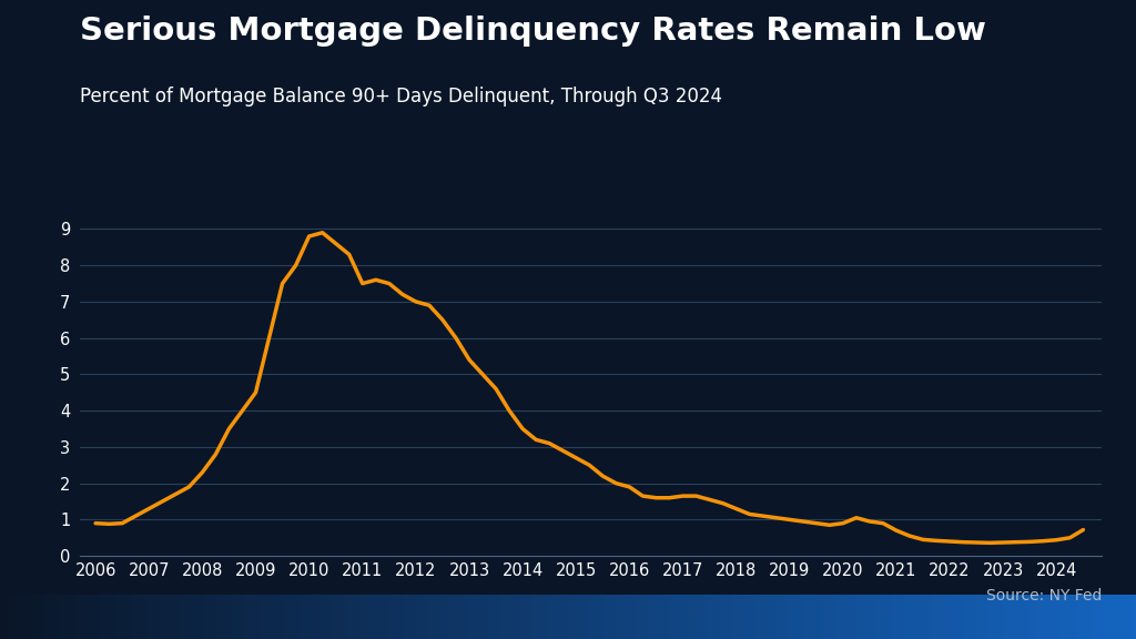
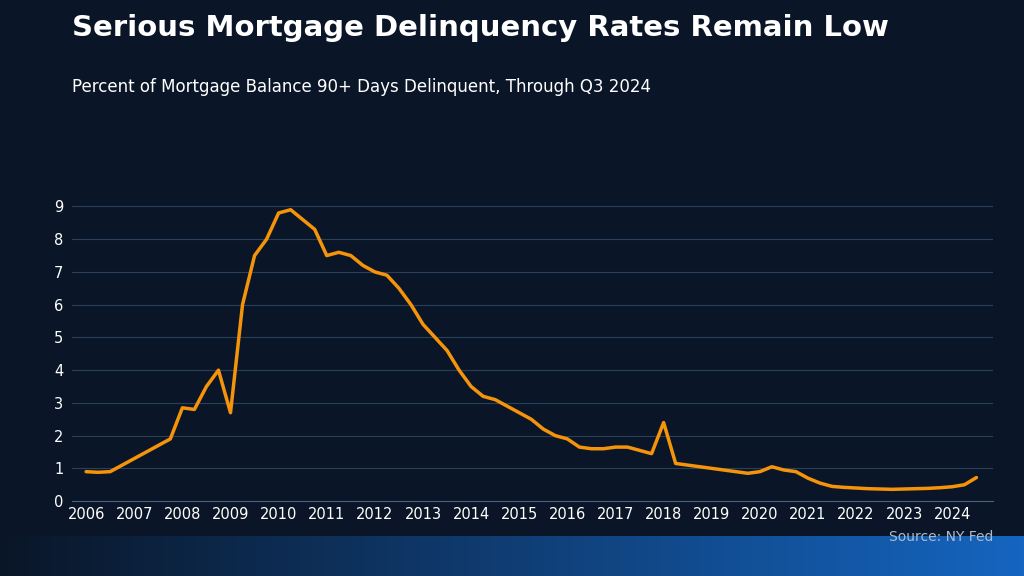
2008: 2.30 -> 2.85
2009: 4.50 -> 2.70
2018: 1.30 -> 2.40
